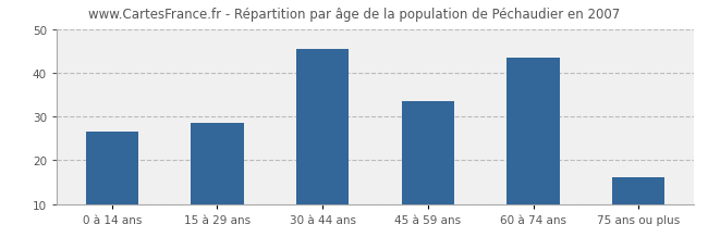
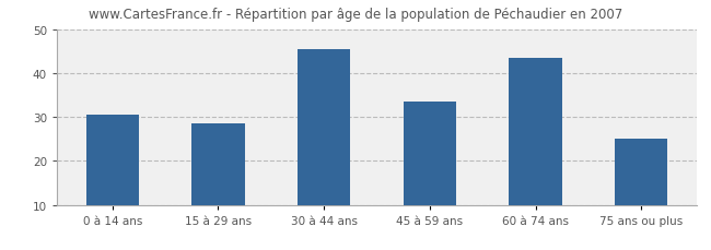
0 à 14 ans: 26.5 -> 30.5
75 ans ou plus: 16.0 -> 25.0
